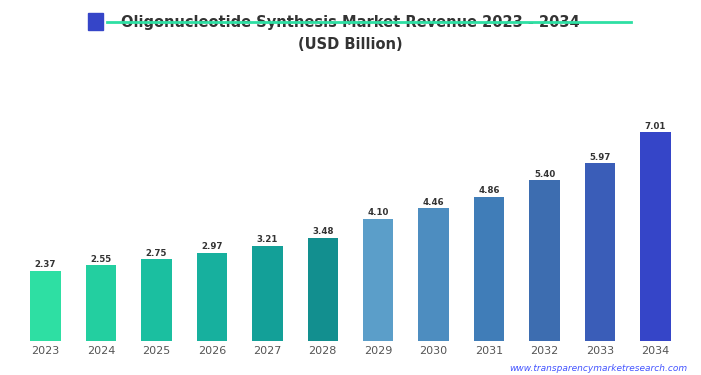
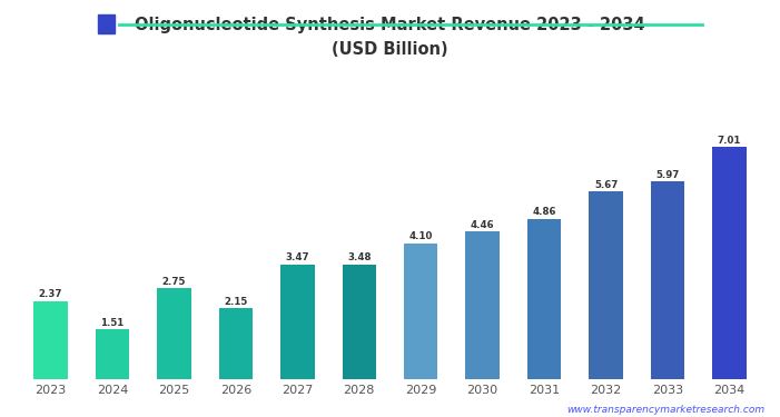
2024: 2.55 -> 1.51
2026: 2.97 -> 2.15
2027: 3.21 -> 3.47
2032: 5.40 -> 5.67
